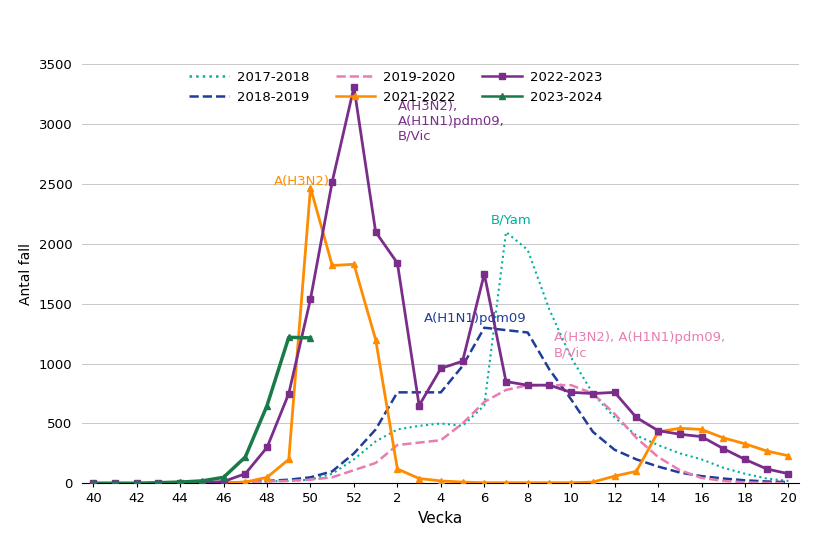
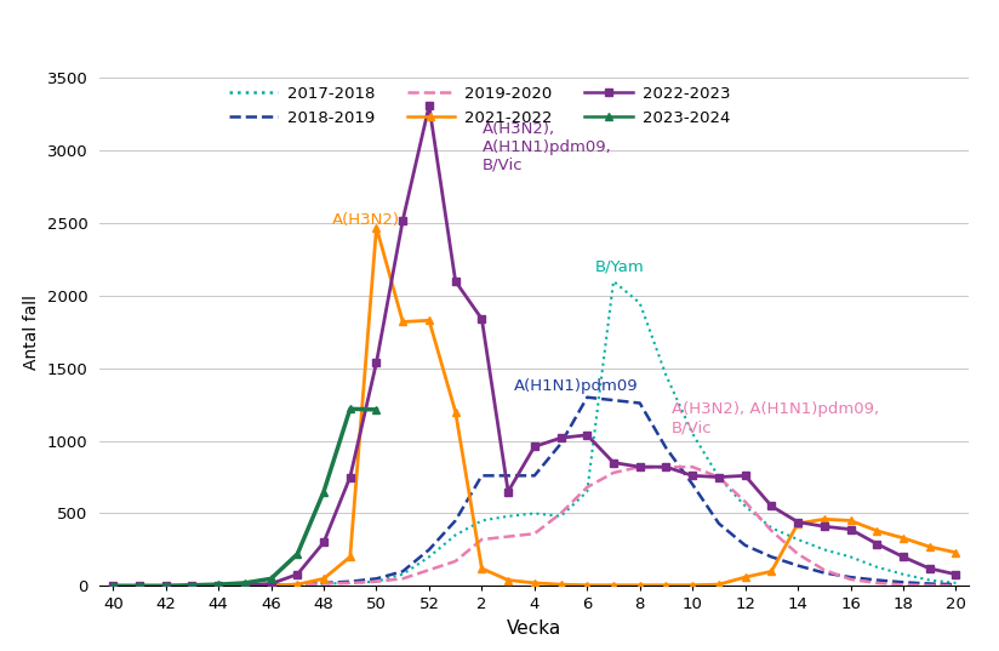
2022-2023/6: 1750 -> 1040
